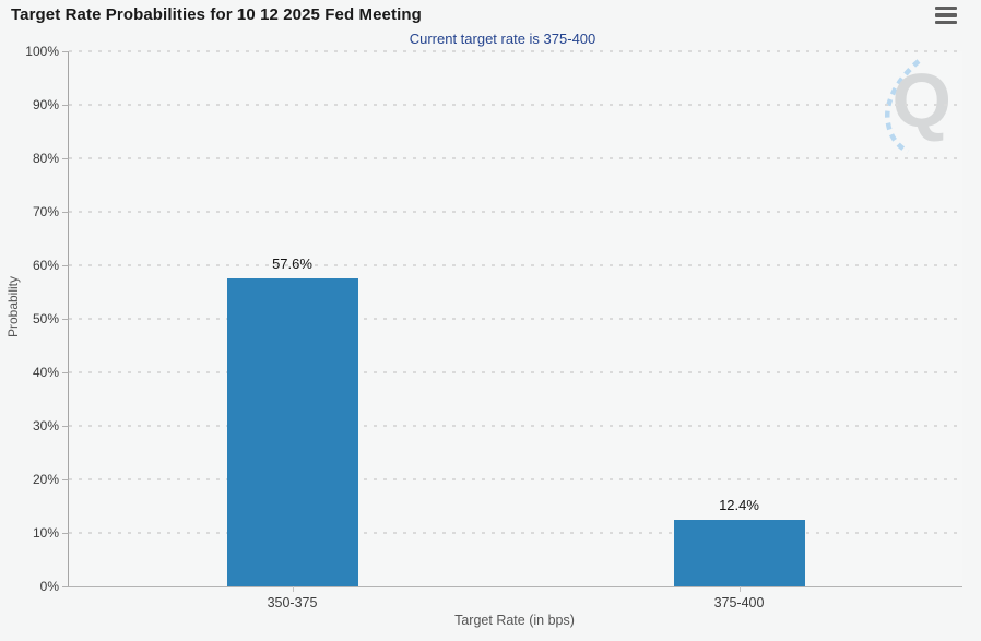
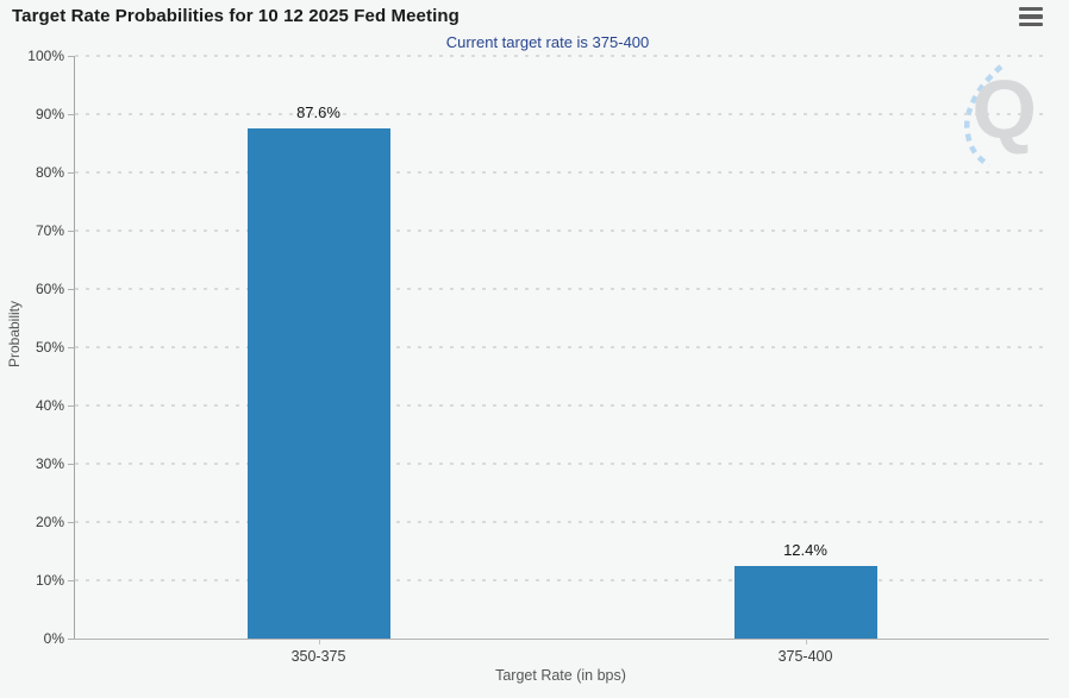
350-375: 57.6% -> 87.6%
